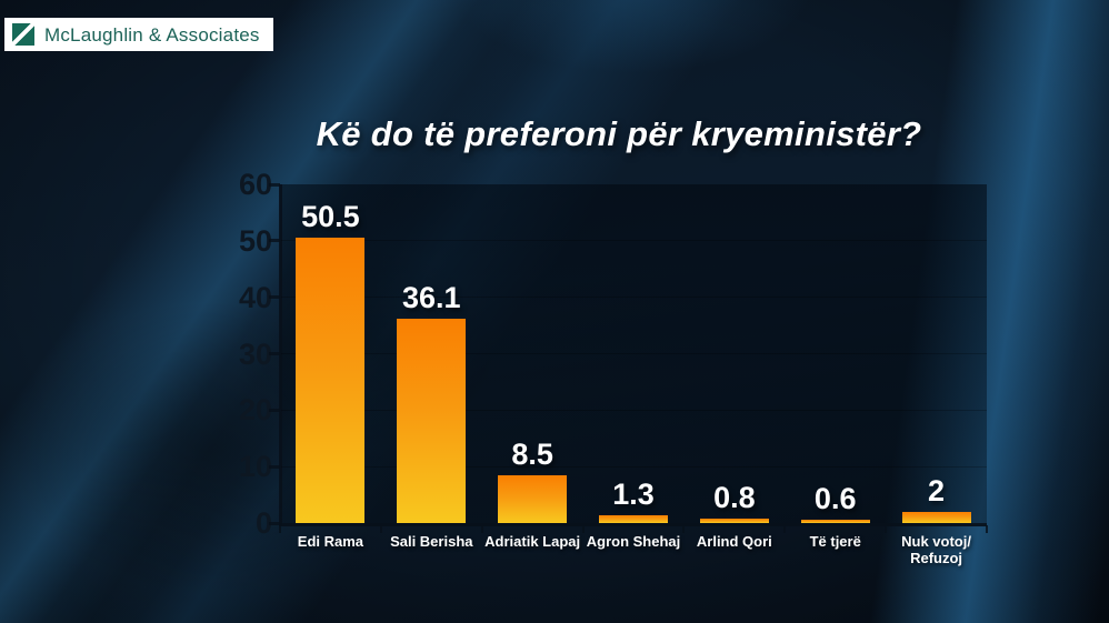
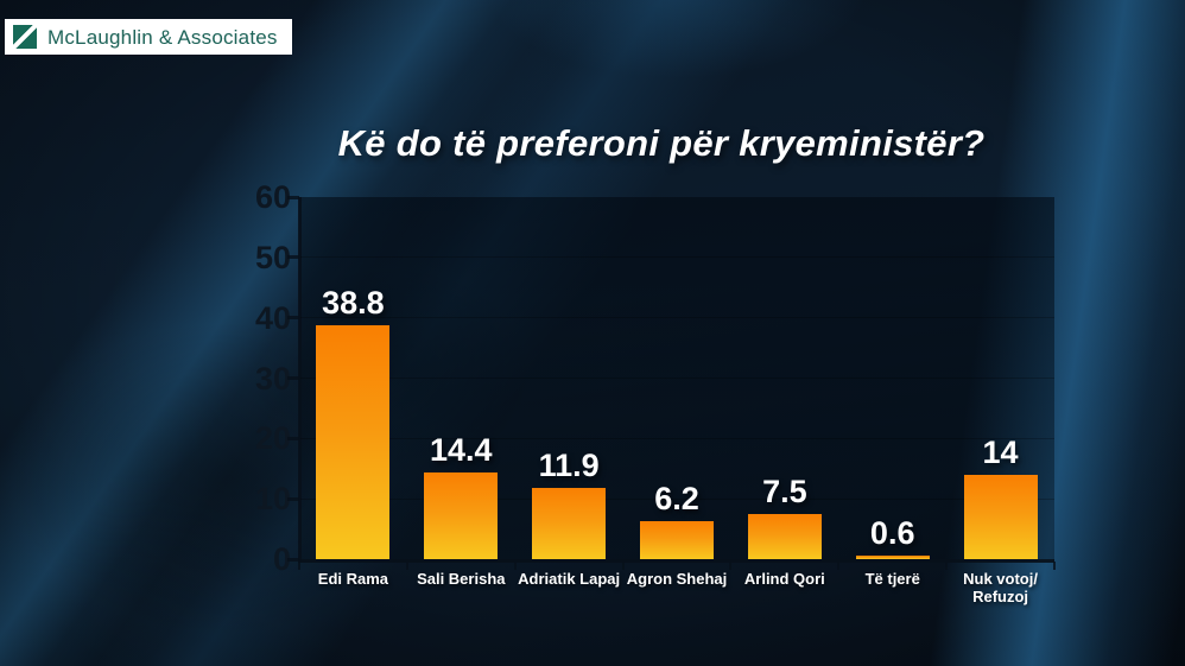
Edi Rama: 50.5 -> 38.8
Sali Berisha: 36.1 -> 14.4
Adriatik Lapaj: 8.5 -> 11.9
Agron Shehaj: 1.3 -> 6.2
Arlind Qori: 0.8 -> 7.5
Nuk votoj/Refuzoj: 2 -> 14
